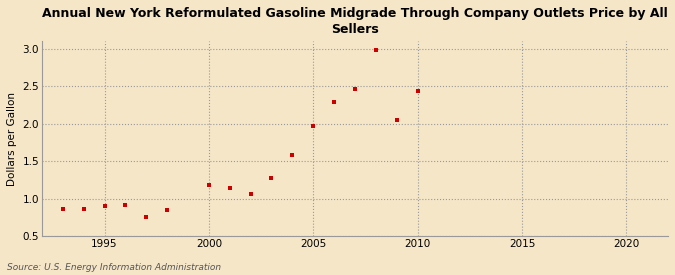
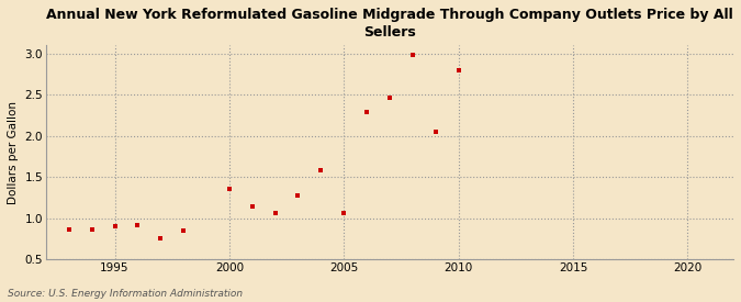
2000: 1.19 -> 1.36
2005: 1.97 -> 1.06
2010: 2.44 -> 2.80
